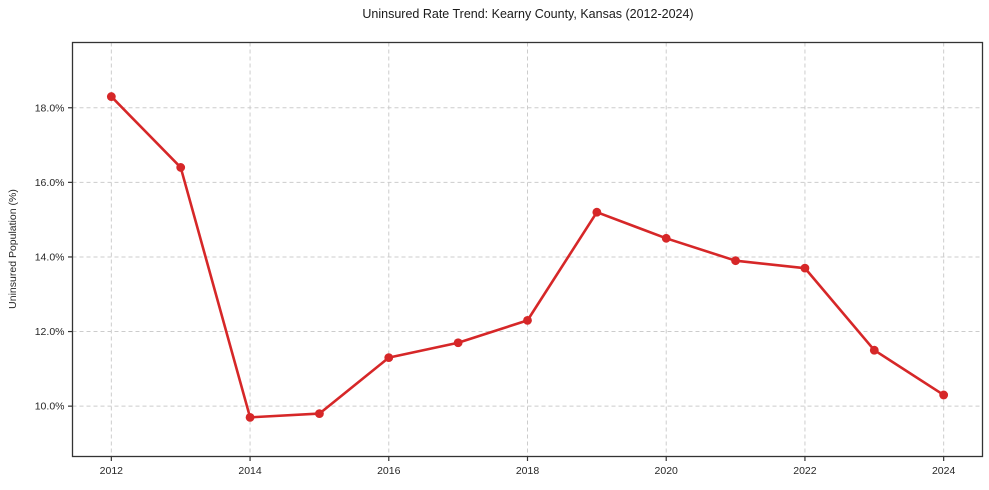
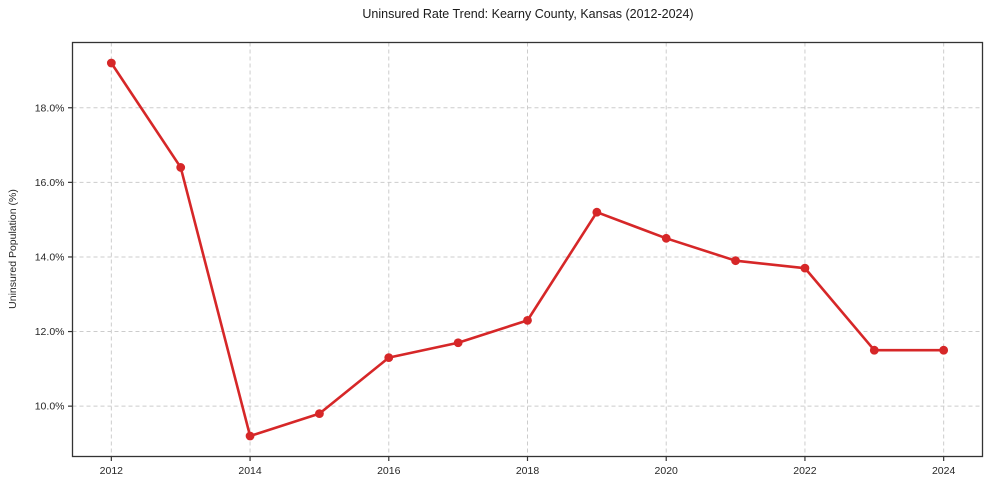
2012: 18.3% -> 19.2%
2014: 9.7% -> 9.2%
2024: 10.3% -> 11.5%
